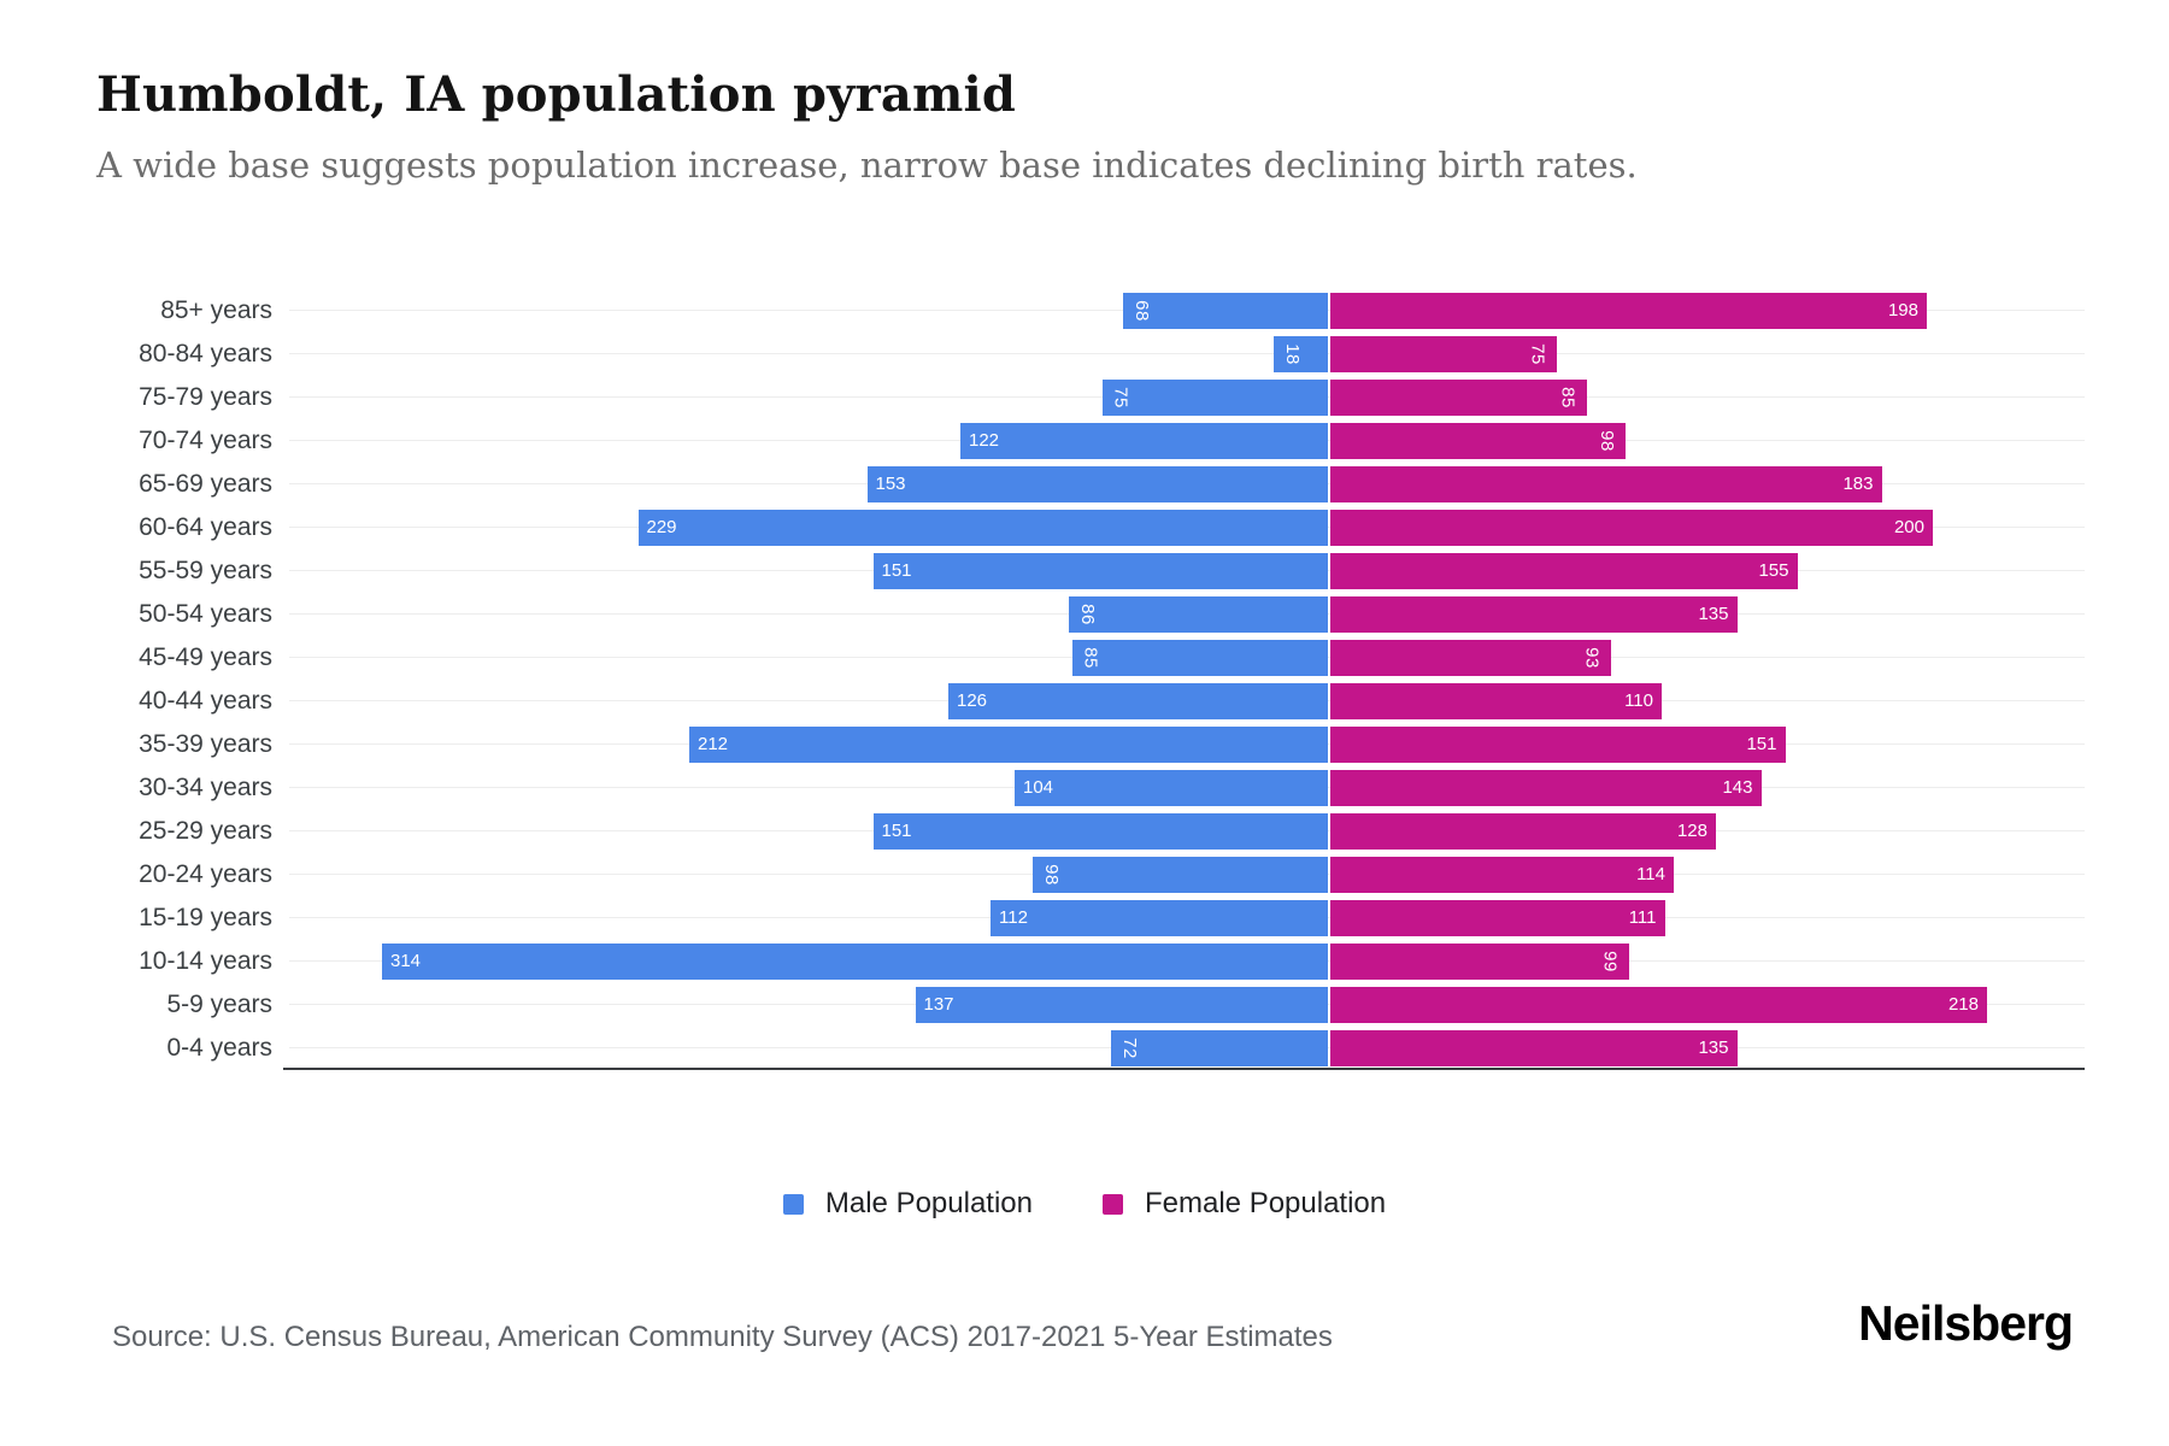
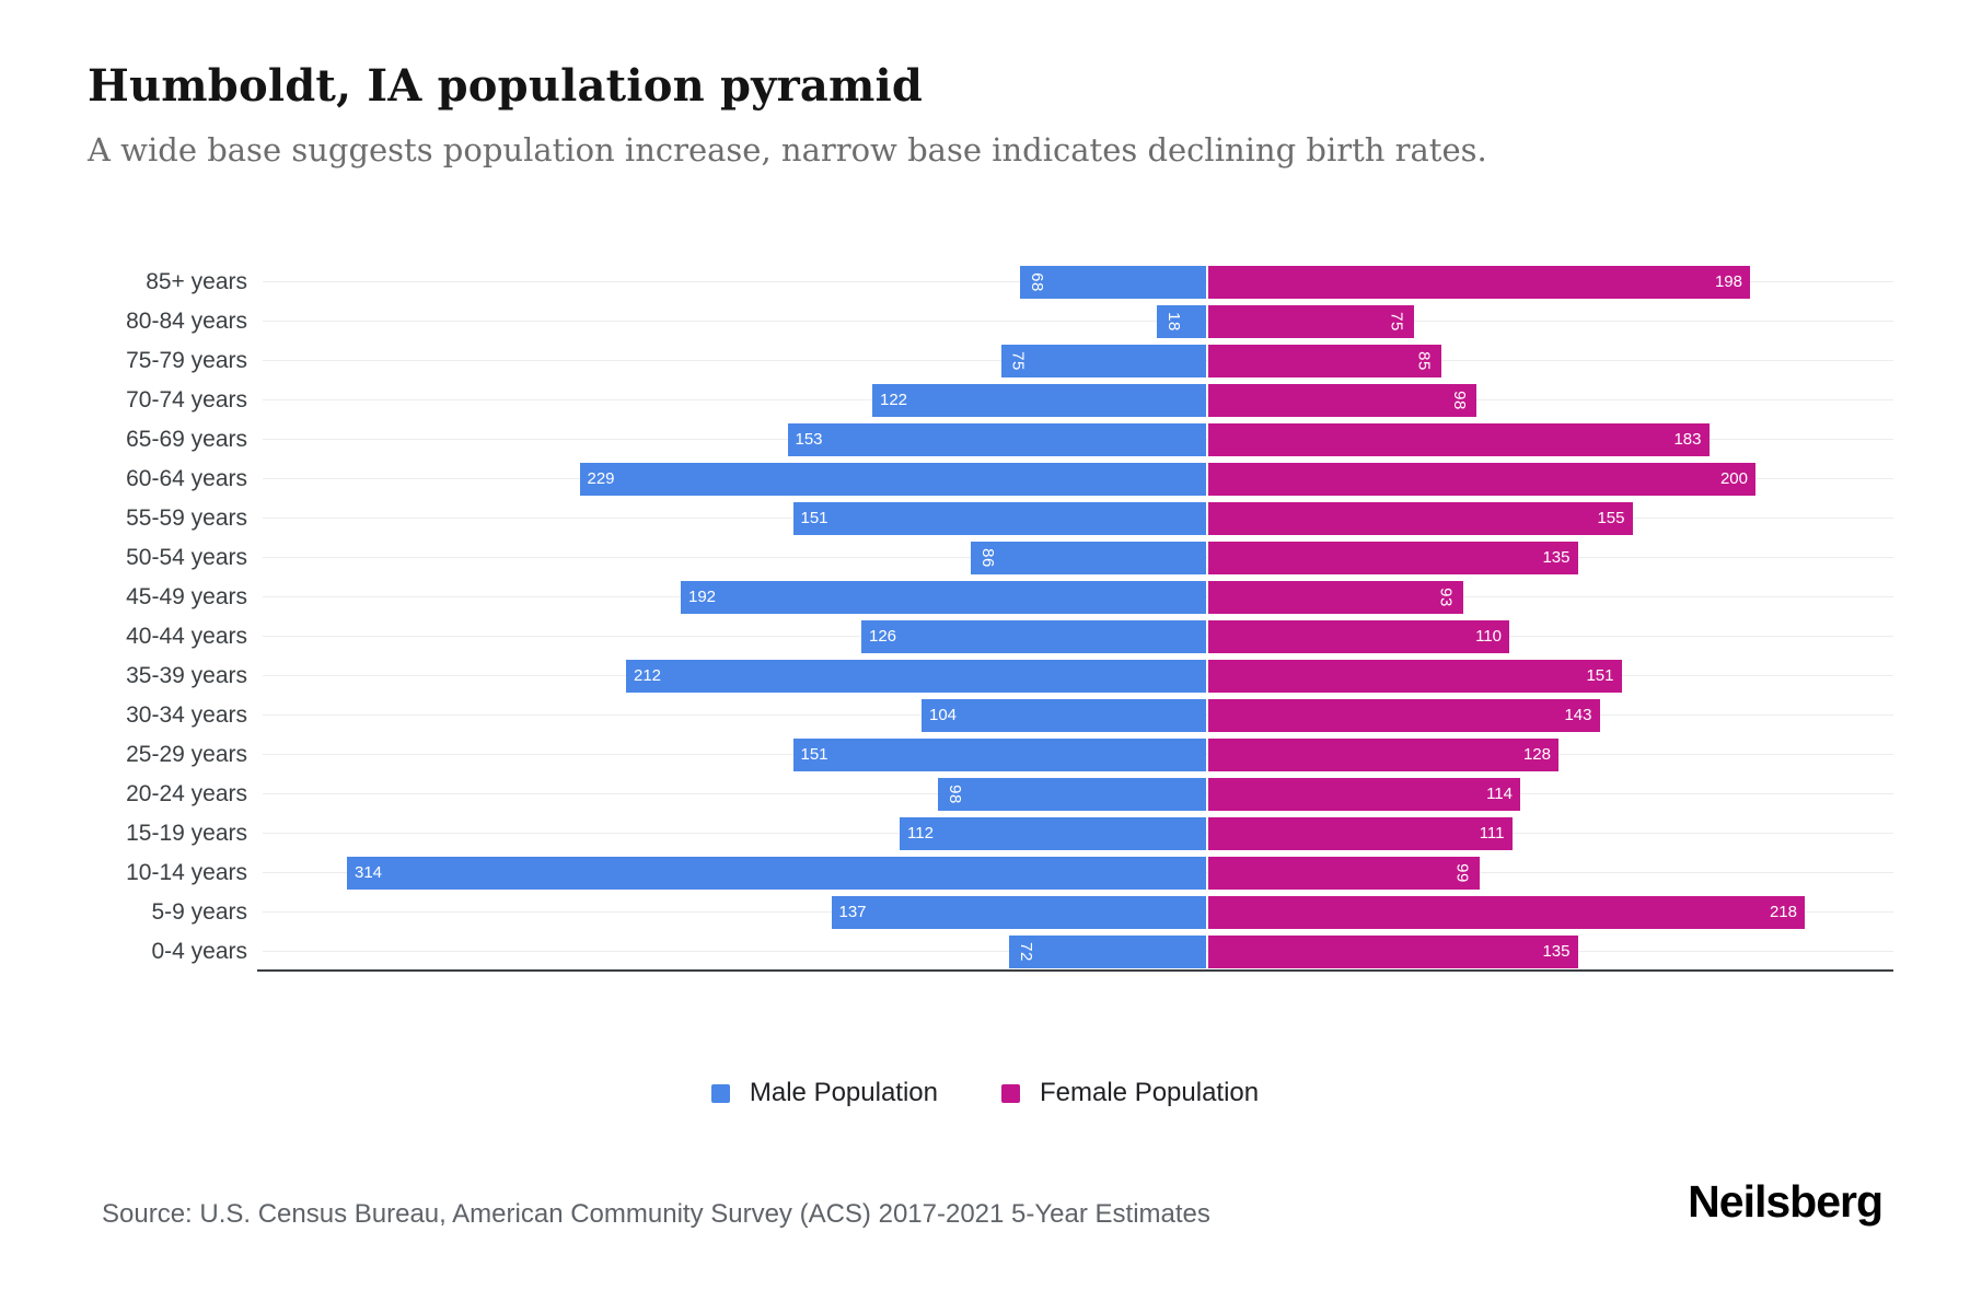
Male Population/45-49 years: 85 -> 192
